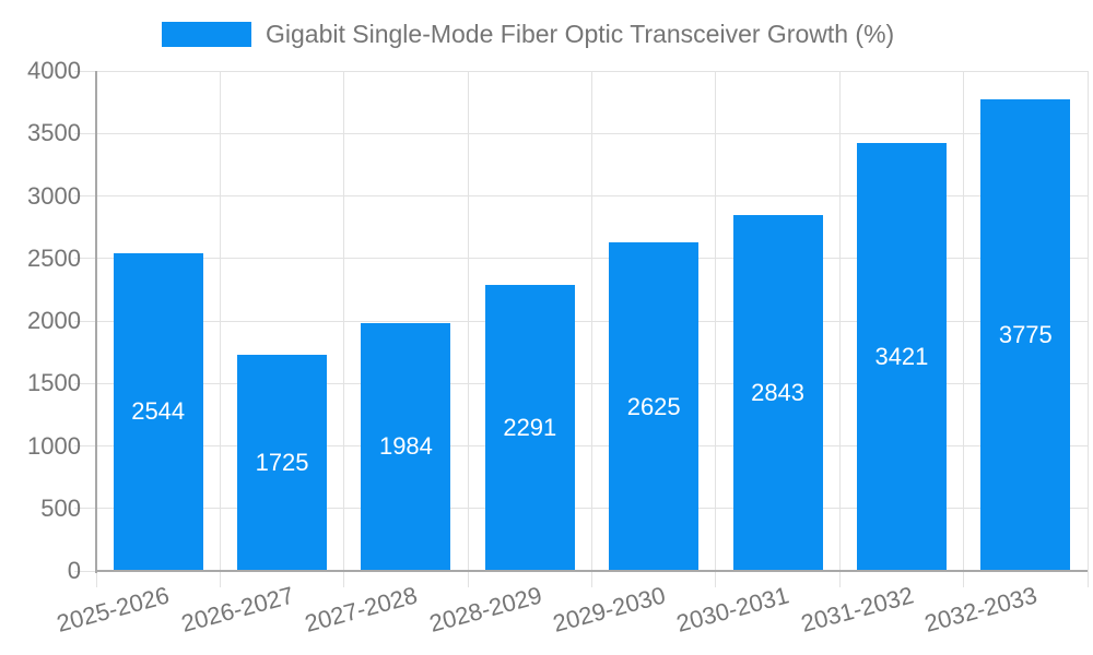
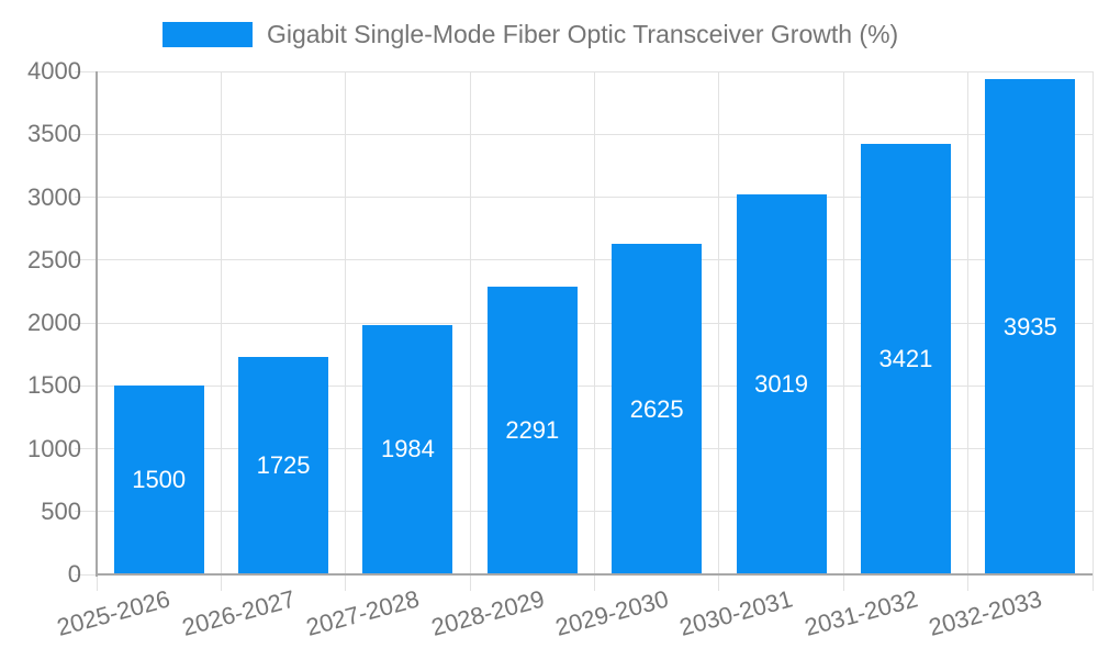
2025-2026: 2544 -> 1500
2030-2031: 2843 -> 3019
2032-2033: 3775 -> 3935
